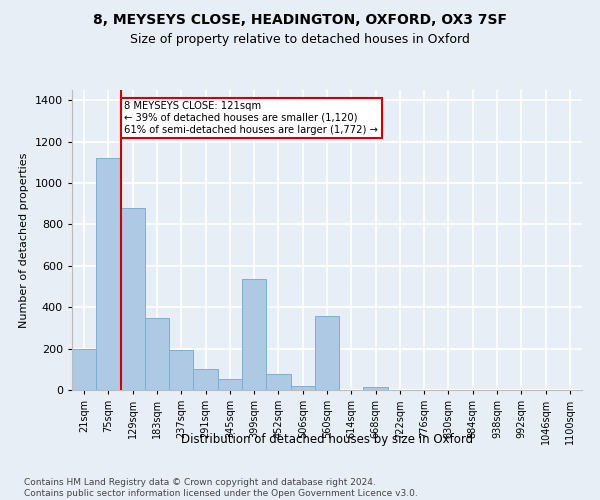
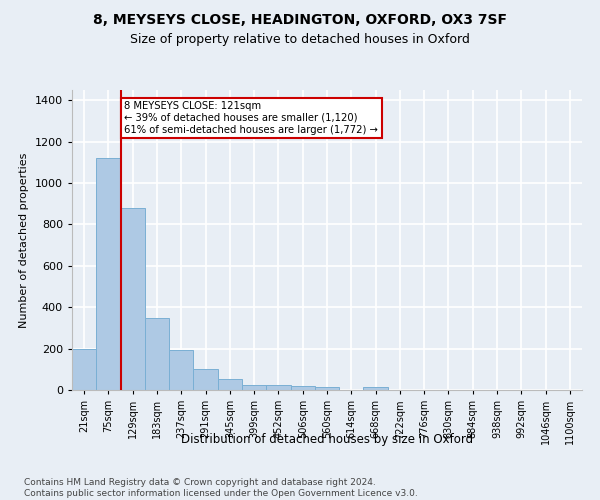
399sqm: 535 -> 25
452sqm: 75 -> 25
560sqm: 360 -> 15
